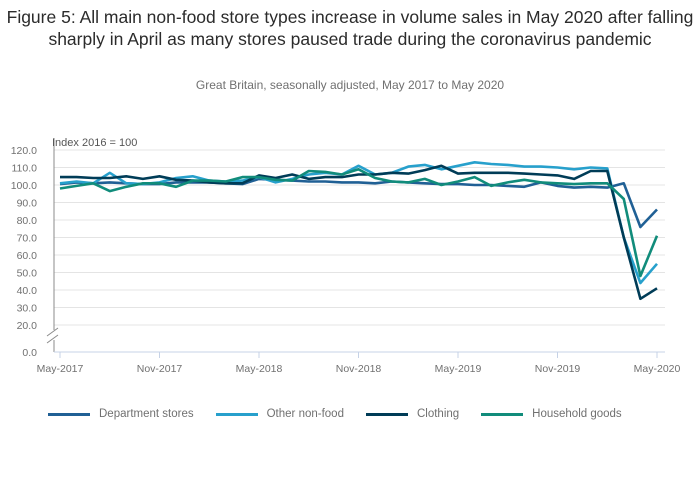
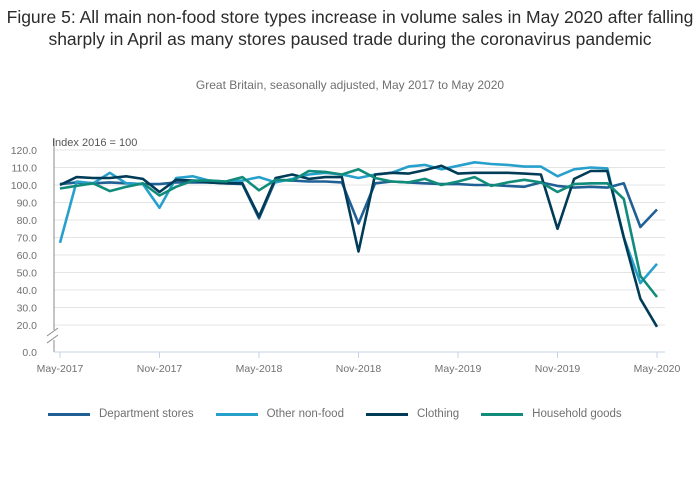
Other non-food/May-2017: 101 -> 67
Clothing/May-2017: 104 -> 100
Other non-food/Nov-2017: 102 -> 87
Clothing/Nov-2017: 105 -> 96
Household goods/Nov-2017: 101 -> 94
Department stores/May-2018: 104 -> 81
Clothing/May-2018: 106 -> 82
Household goods/May-2018: 104 -> 97
Department stores/Nov-2018: 102 -> 78
Other non-food/Nov-2018: 111 -> 104
Clothing/Nov-2018: 106 -> 62
Other non-food/Nov-2019: 110 -> 105
Clothing/Nov-2019: 106 -> 75
Household goods/Nov-2019: 101 -> 96
Clothing/May-2020: 41 -> 19
Household goods/May-2020: 71 -> 36
